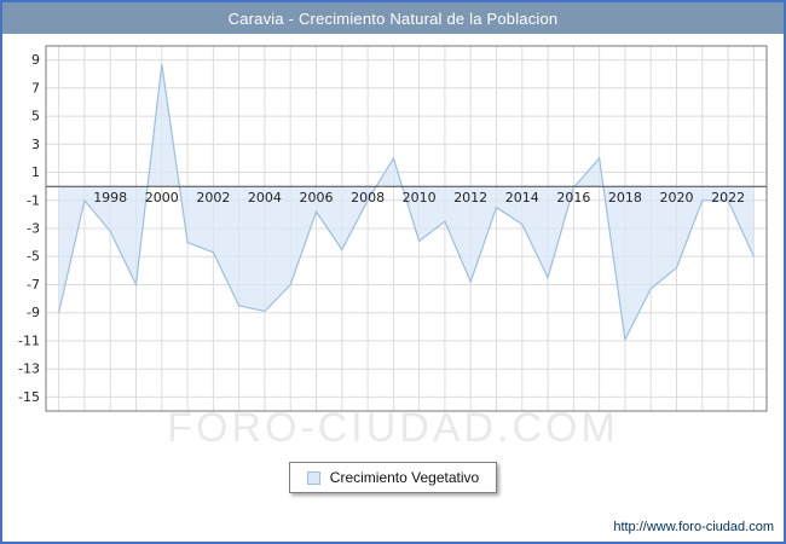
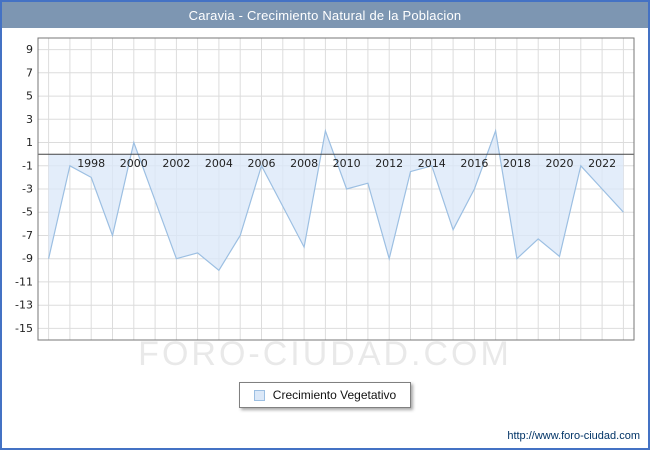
1998: -3.2 -> -2.0
2000: 8.7 -> 1.0
2002: -4.7 -> -9.0
2004: -8.9 -> -10.0
2006: -1.8 -> -1.0
2008: -1.0 -> -8.0
2010: -3.9 -> -3.0
2012: -6.8 -> -9.0
2014: -2.7 -> -1.0
2016: -0.1 -> -3.0
2018: -10.9 -> -9.0
2020: -5.8 -> -8.8
2022: -1.0 -> -3.0
